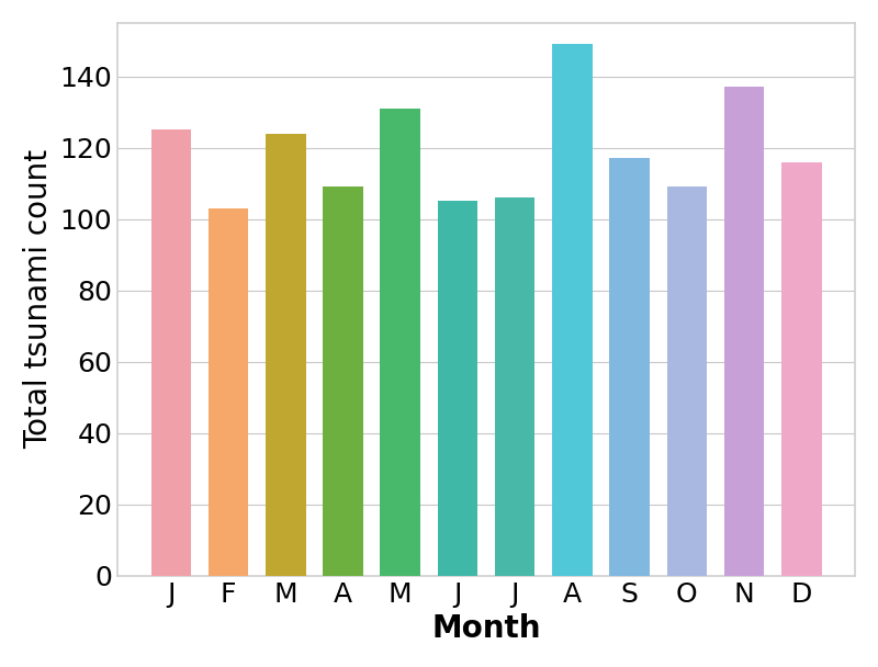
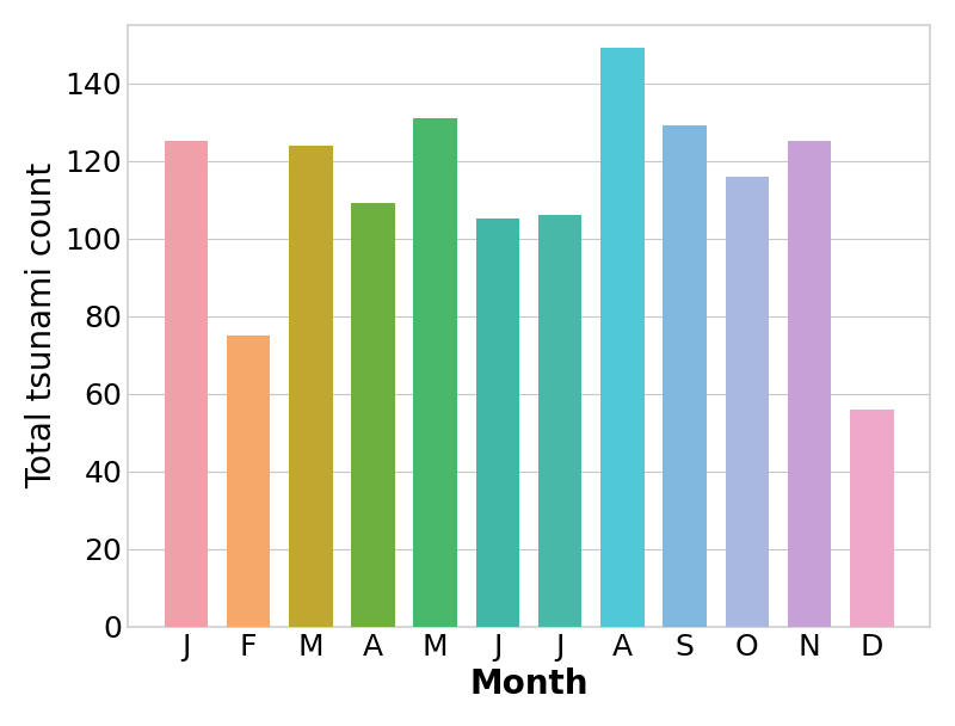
F: 103 -> 75
S: 117 -> 129
O: 109 -> 116
N: 137 -> 125
D: 116 -> 56
